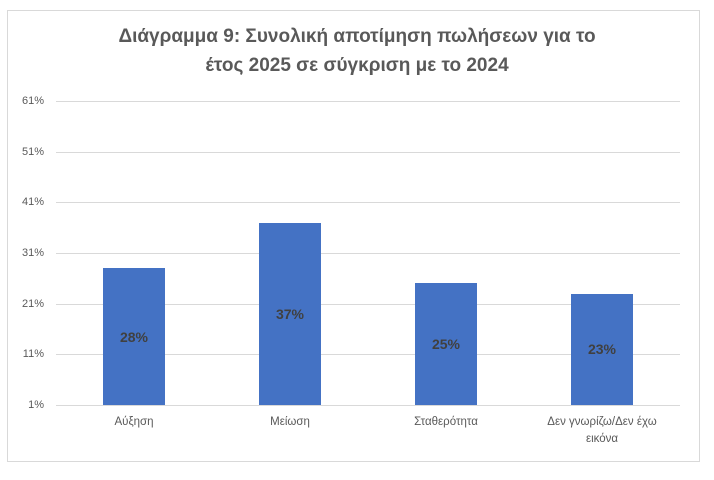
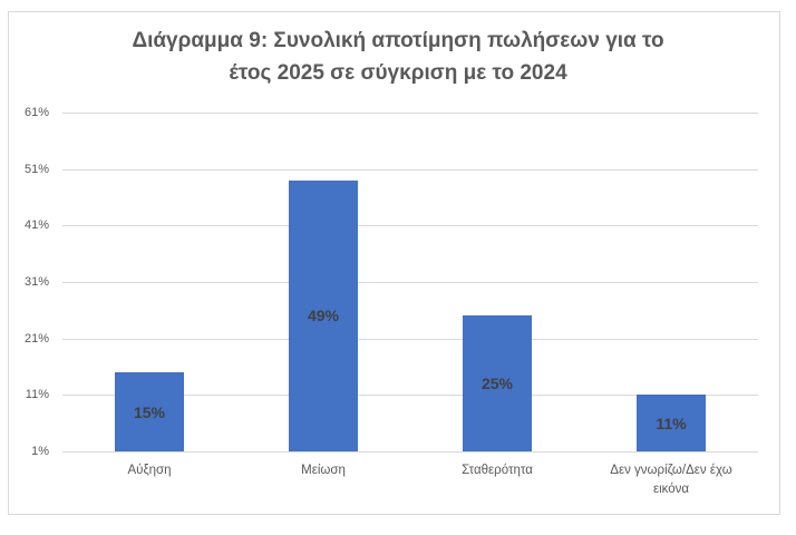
Αύξηση: 28% -> 15%
Μείωση: 37% -> 49%
Δεν γνωρίζω/Δεν έχω εικόνα: 23% -> 11%
